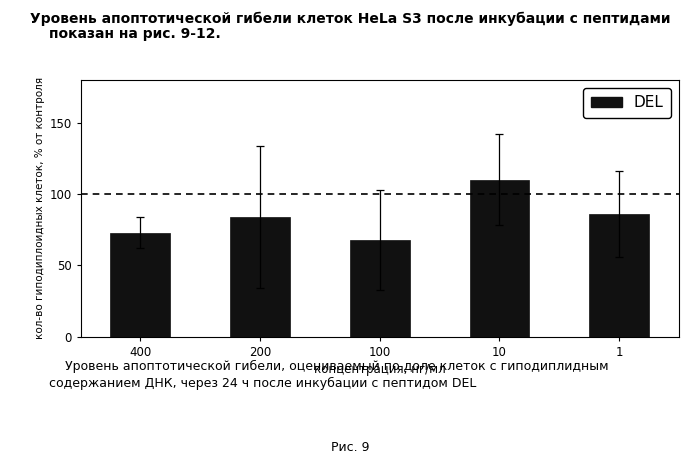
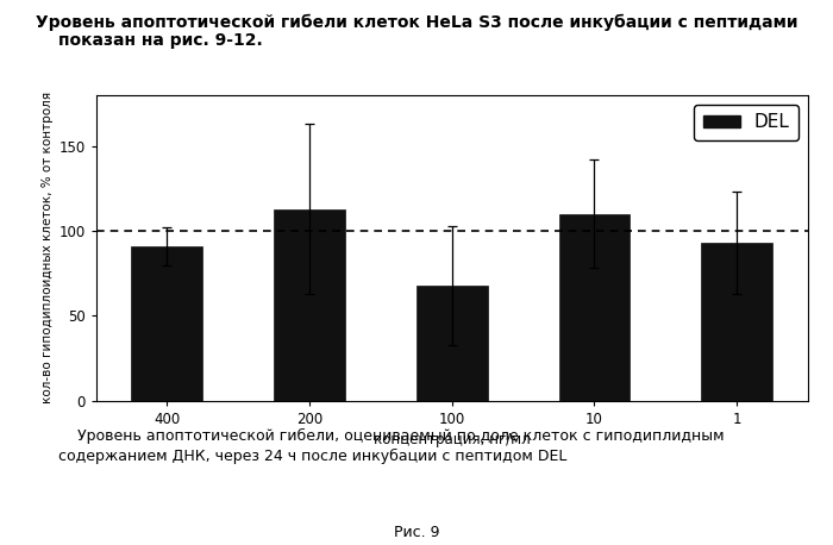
400: 73 -> 91
200: 84 -> 113
1: 86 -> 93
